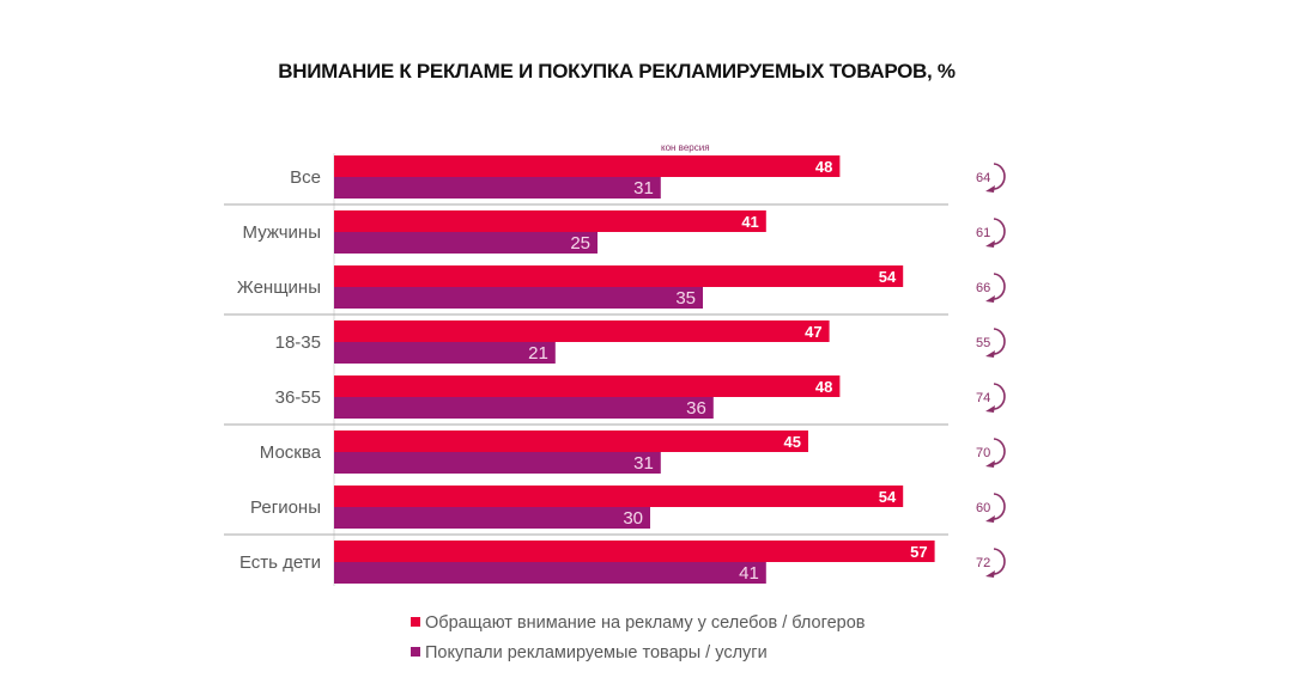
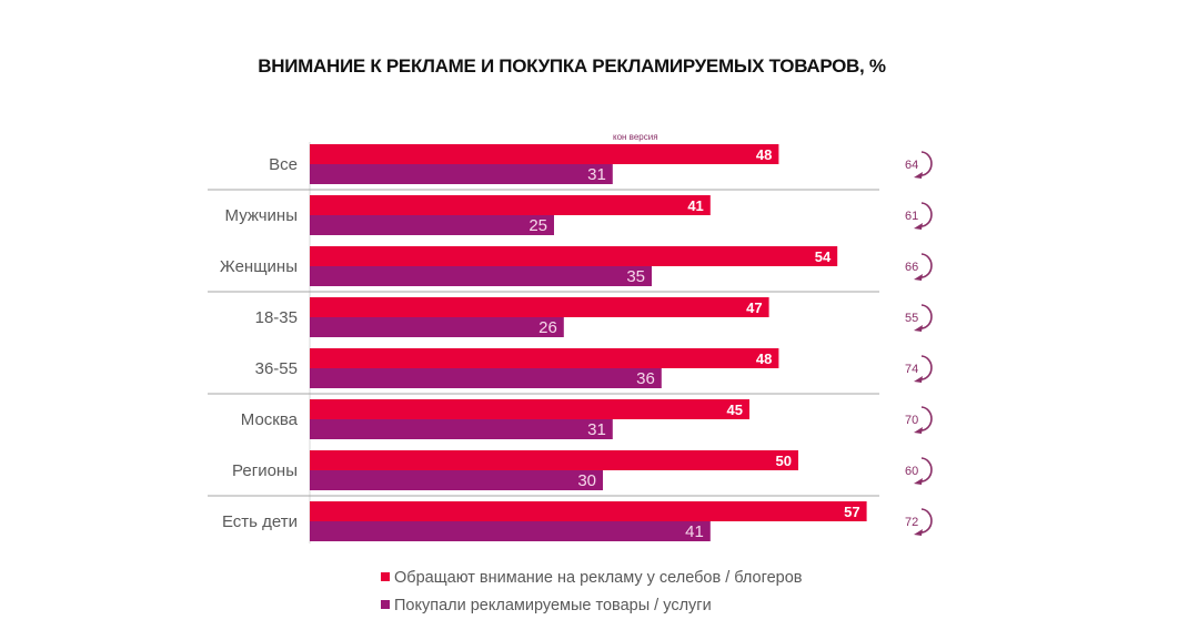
Покупали рекламируемые товары / услуги/18-35: 21 -> 26
Обращают внимание на рекламу у селебов / блогеров/Регионы: 54 -> 50
